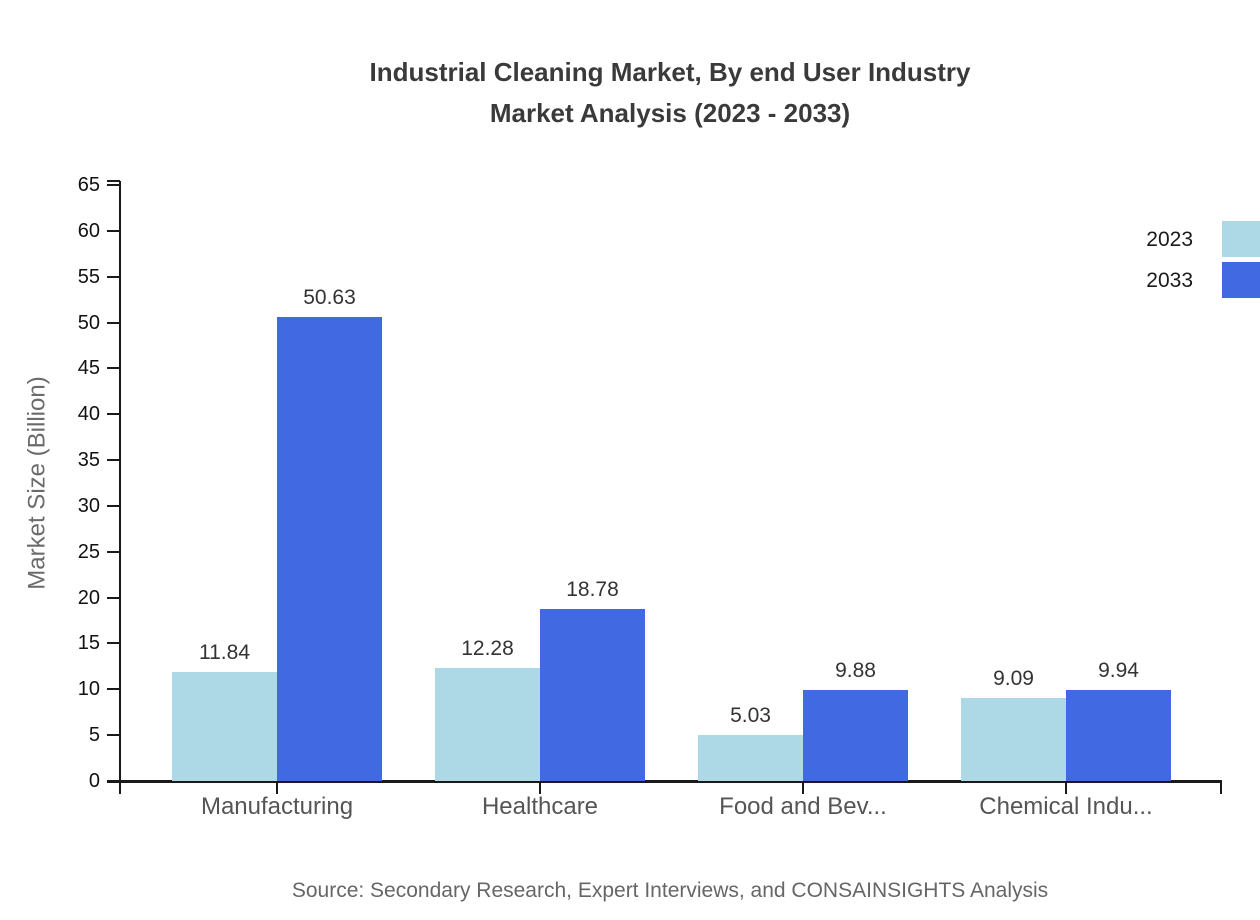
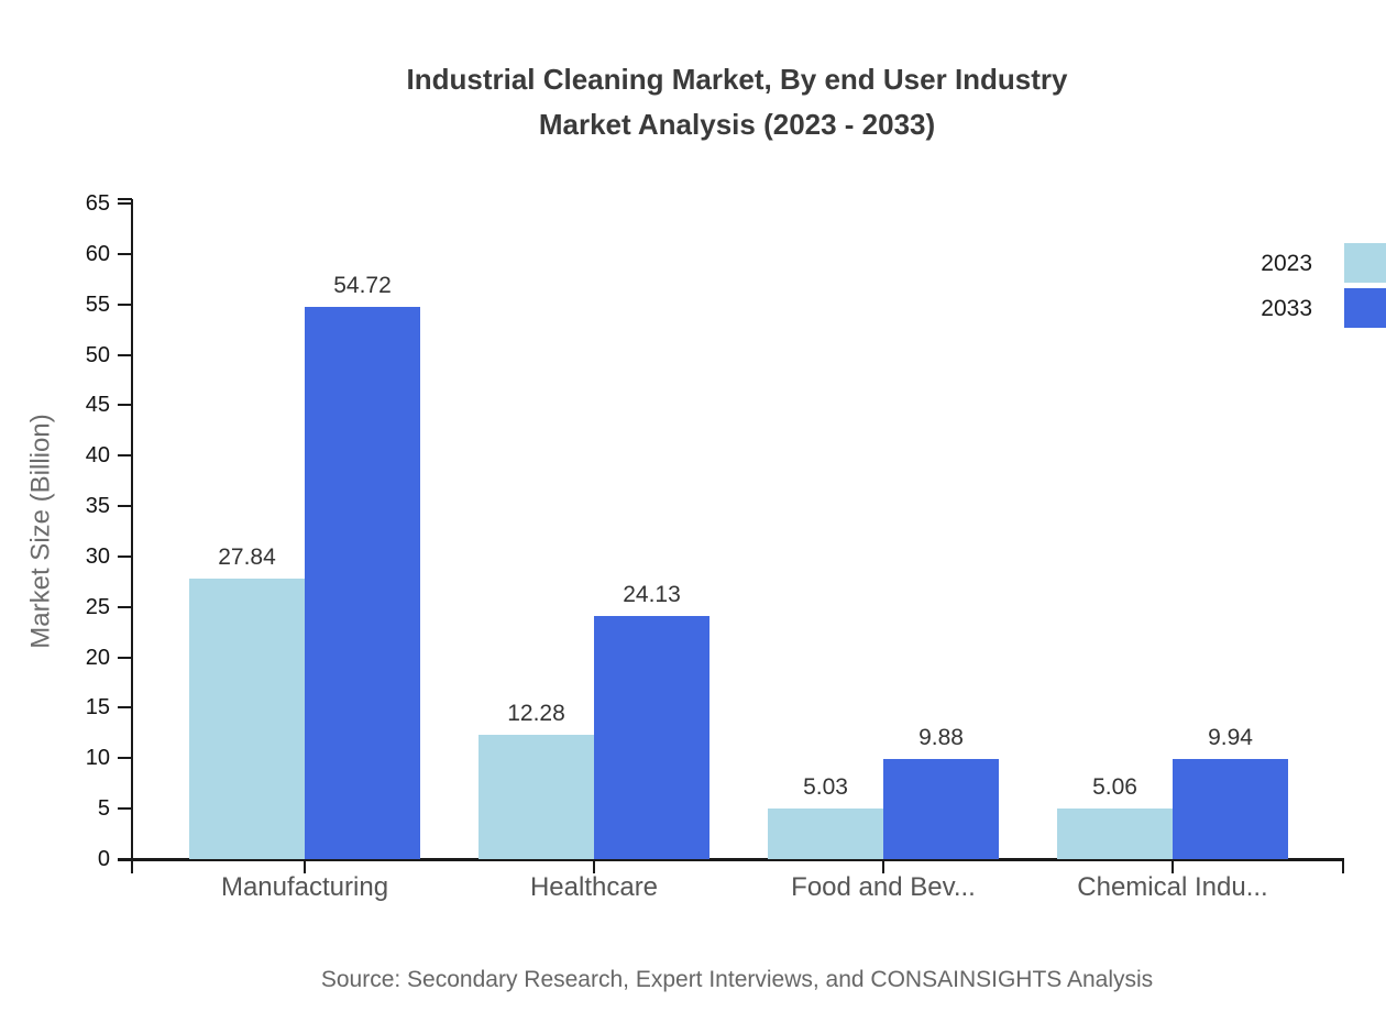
2023/Manufacturing: 11.84 -> 27.84
2033/Manufacturing: 50.63 -> 54.72
2033/Healthcare: 18.78 -> 24.13
2023/Chemical Indu...: 9.09 -> 5.06
